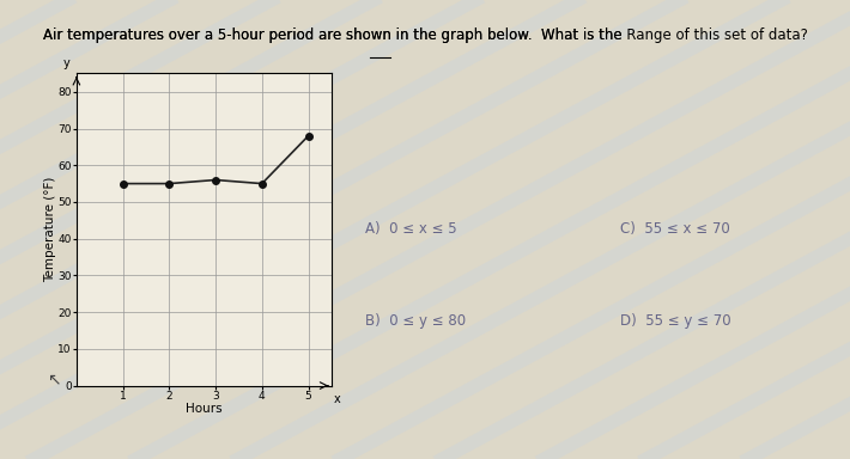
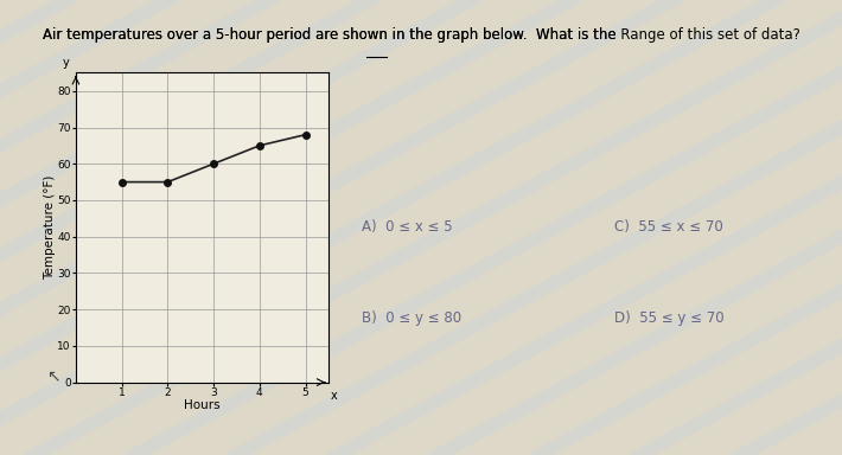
3: 56 -> 60
4: 55 -> 65
